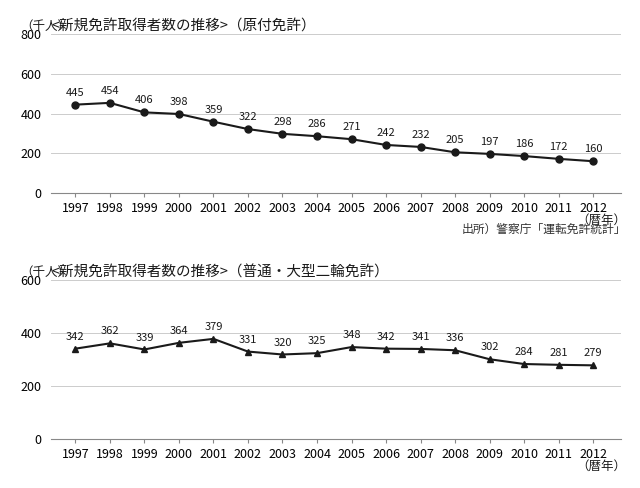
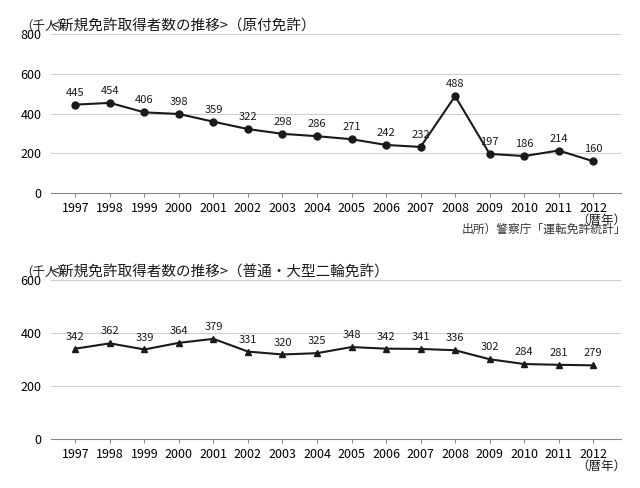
<新規免許取得者数の推移>（原付免許）/2008: 205 -> 488
<新規免許取得者数の推移>（原付免許）/2011: 172 -> 214
